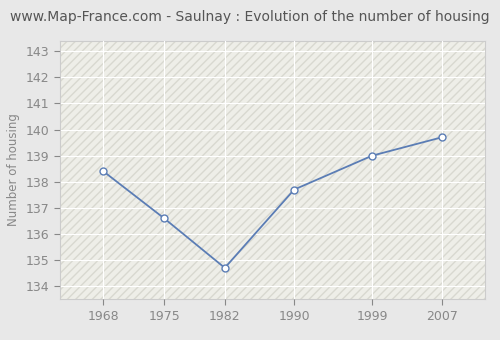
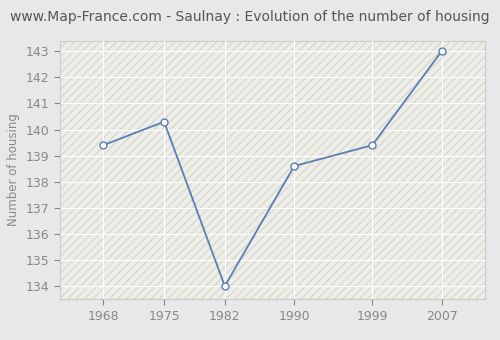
1968: 138.4 -> 139.4
1975: 136.6 -> 140.3
1982: 134.7 -> 134.0
1990: 137.7 -> 138.6
1999: 139.0 -> 139.4
2007: 139.7 -> 143.0
